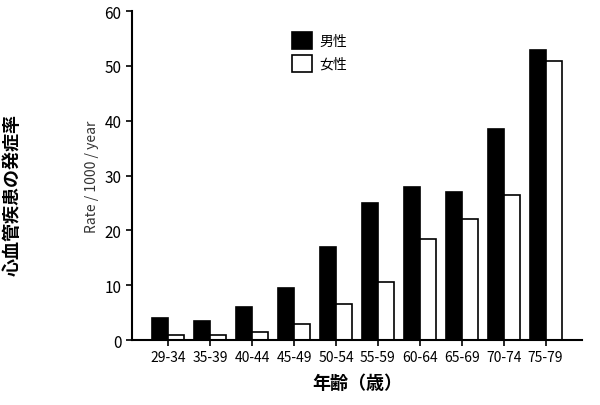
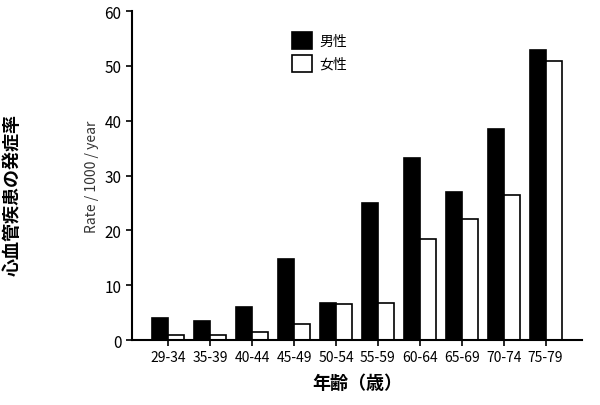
男性/45-49: 9.5 -> 14.8
男性/50-54: 17.0 -> 6.8
女性/55-59: 10.5 -> 6.8
男性/60-64: 28.0 -> 33.2
